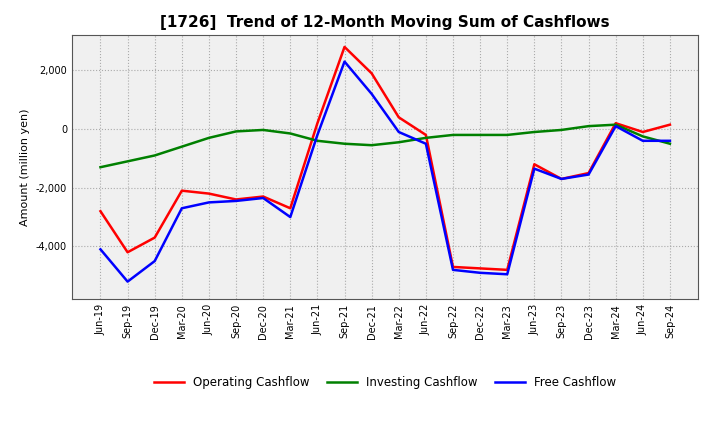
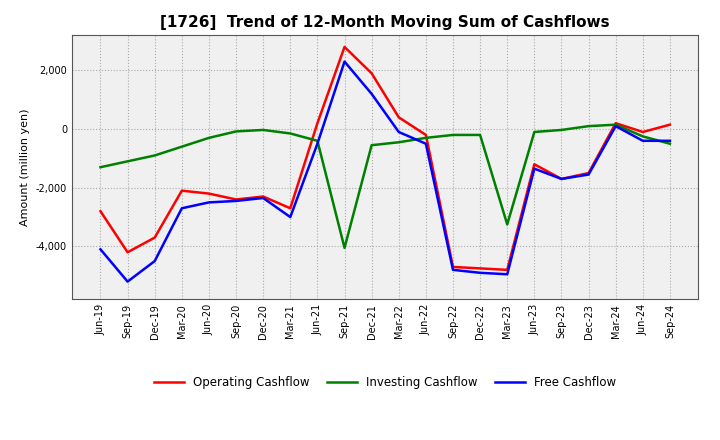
Free Cashflow/Jun-21: -200 -> -500
Investing Cashflow/Sep-21: -500 -> -4,050
Investing Cashflow/Mar-23: -200 -> -3,250
